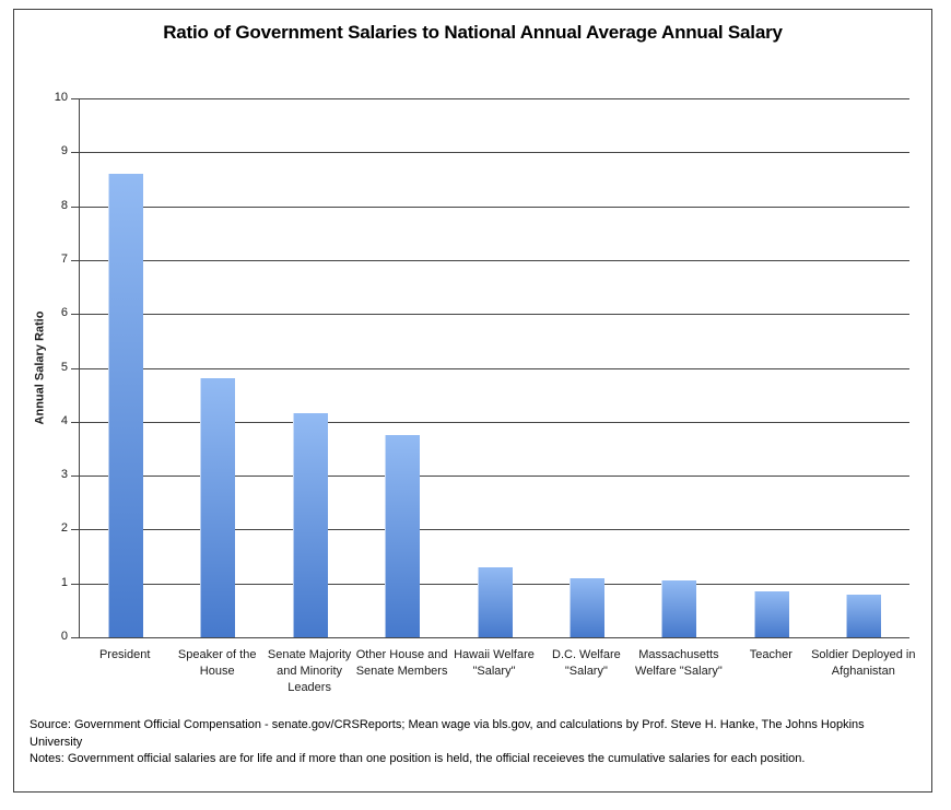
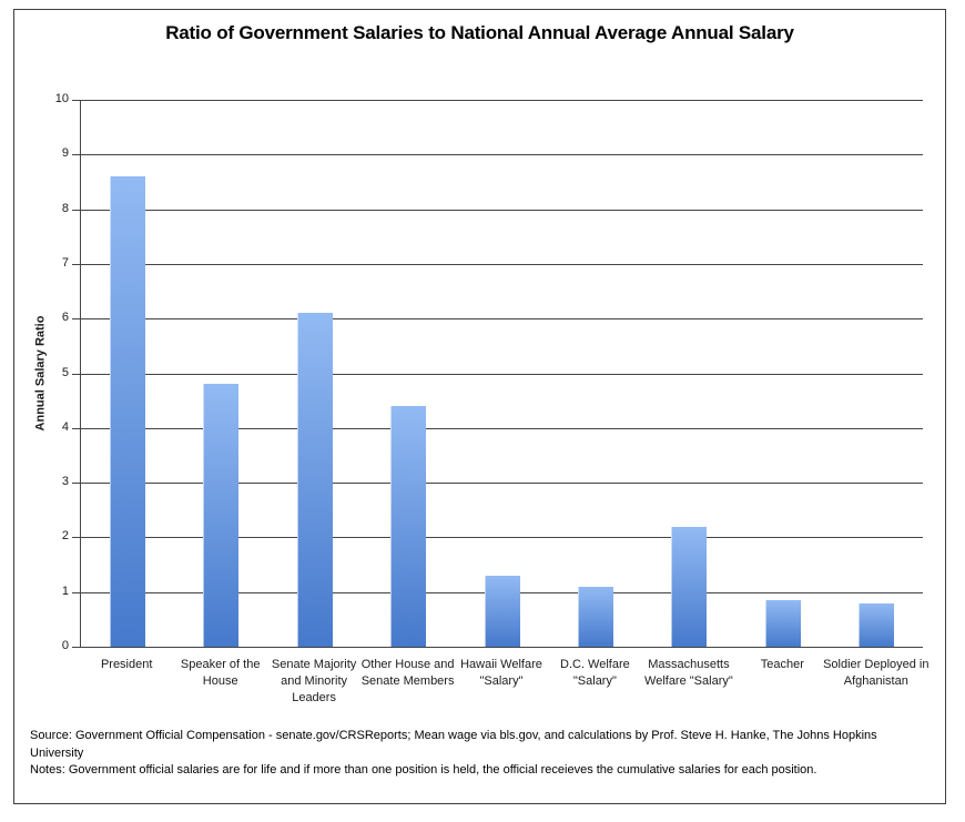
Senate Majority and Minority Leaders: 4.2 -> 6.1
Other House and Senate Members: 3.8 -> 4.4
Massachusetts Welfare "Salary": 1.1 -> 2.2
